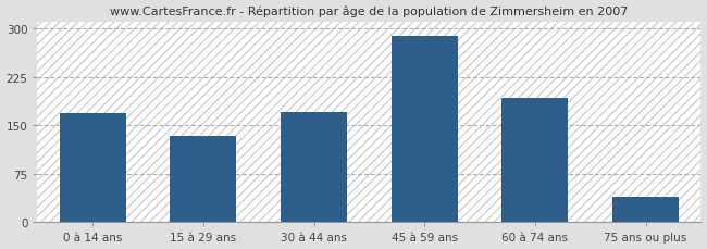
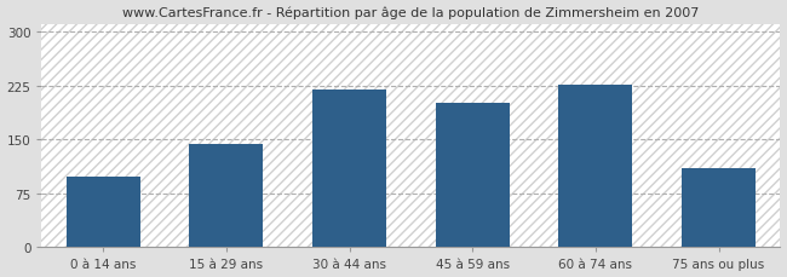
0 à 14 ans: 168 -> 98
15 à 29 ans: 133 -> 144
30 à 44 ans: 170 -> 220
45 à 59 ans: 288 -> 200
60 à 74 ans: 193 -> 226
75 ans ou plus: 40 -> 110
